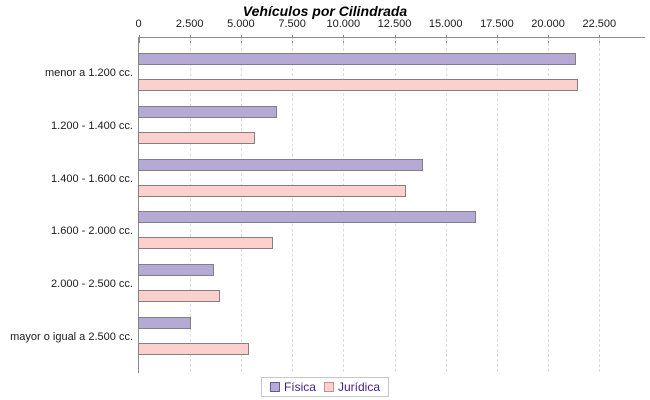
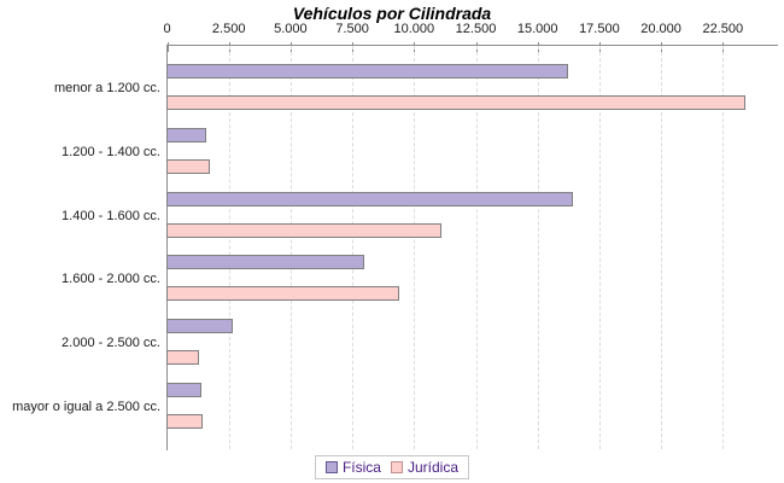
Física/menor a 1.200 cc.: 21400 -> 16200
Jurídica/menor a 1.200 cc.: 21500 -> 23400
Física/1.200 - 1.400 cc.: 6800 -> 1600
Jurídica/1.200 - 1.400 cc.: 5700 -> 1800
Física/1.400 - 1.600 cc.: 13900 -> 16400
Jurídica/1.400 - 1.600 cc.: 13100 -> 11200
Física/1.600 - 2.000 cc.: 16500 -> 8000
Jurídica/1.600 - 2.000 cc.: 6600 -> 9400
Física/2.000 - 2.500 cc.: 3700 -> 2700
Jurídica/2.000 - 2.500 cc.: 4000 -> 1300
Física/mayor o igual a 2.500 cc.: 2600 -> 1400
Jurídica/mayor o igual a 2.500 cc.: 5400 -> 1400
